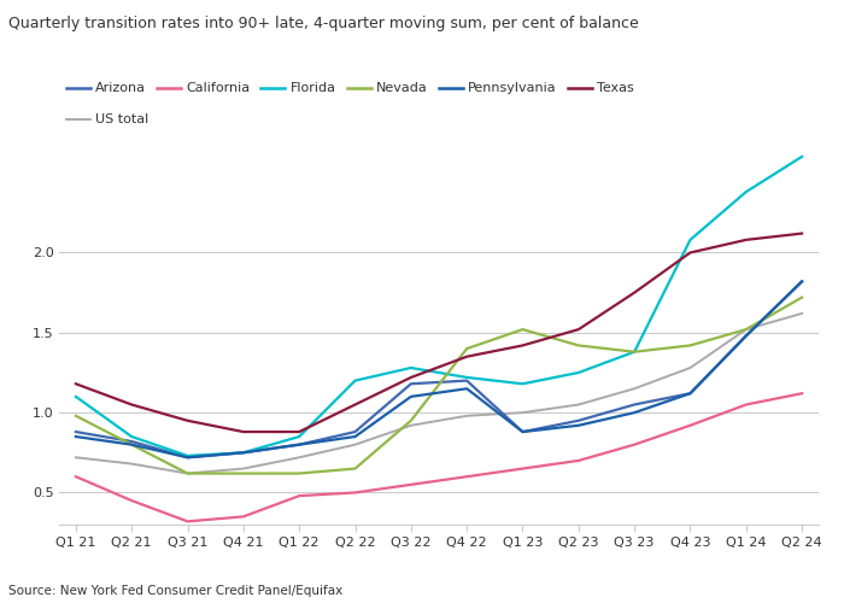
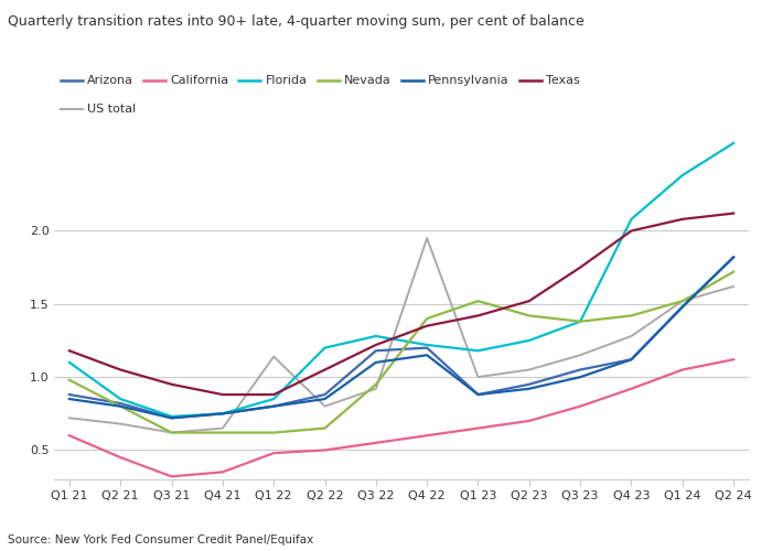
US total/Q1 22: 0.72 -> 1.14
US total/Q4 22: 0.98 -> 1.95
